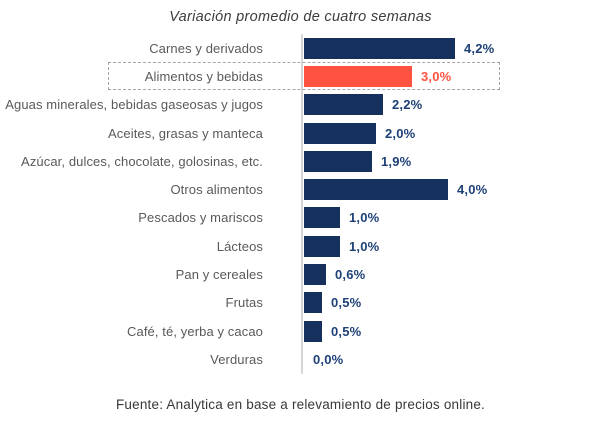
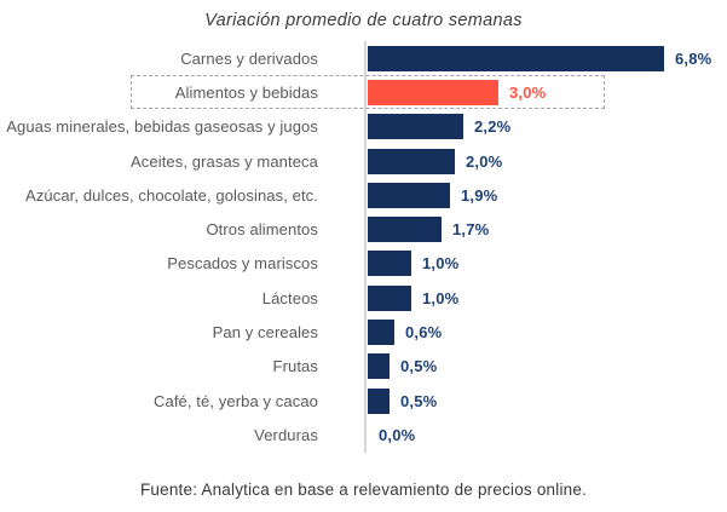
Carnes y derivados: 4,2% -> 6,8%
Otros alimentos: 4,0% -> 1,7%
